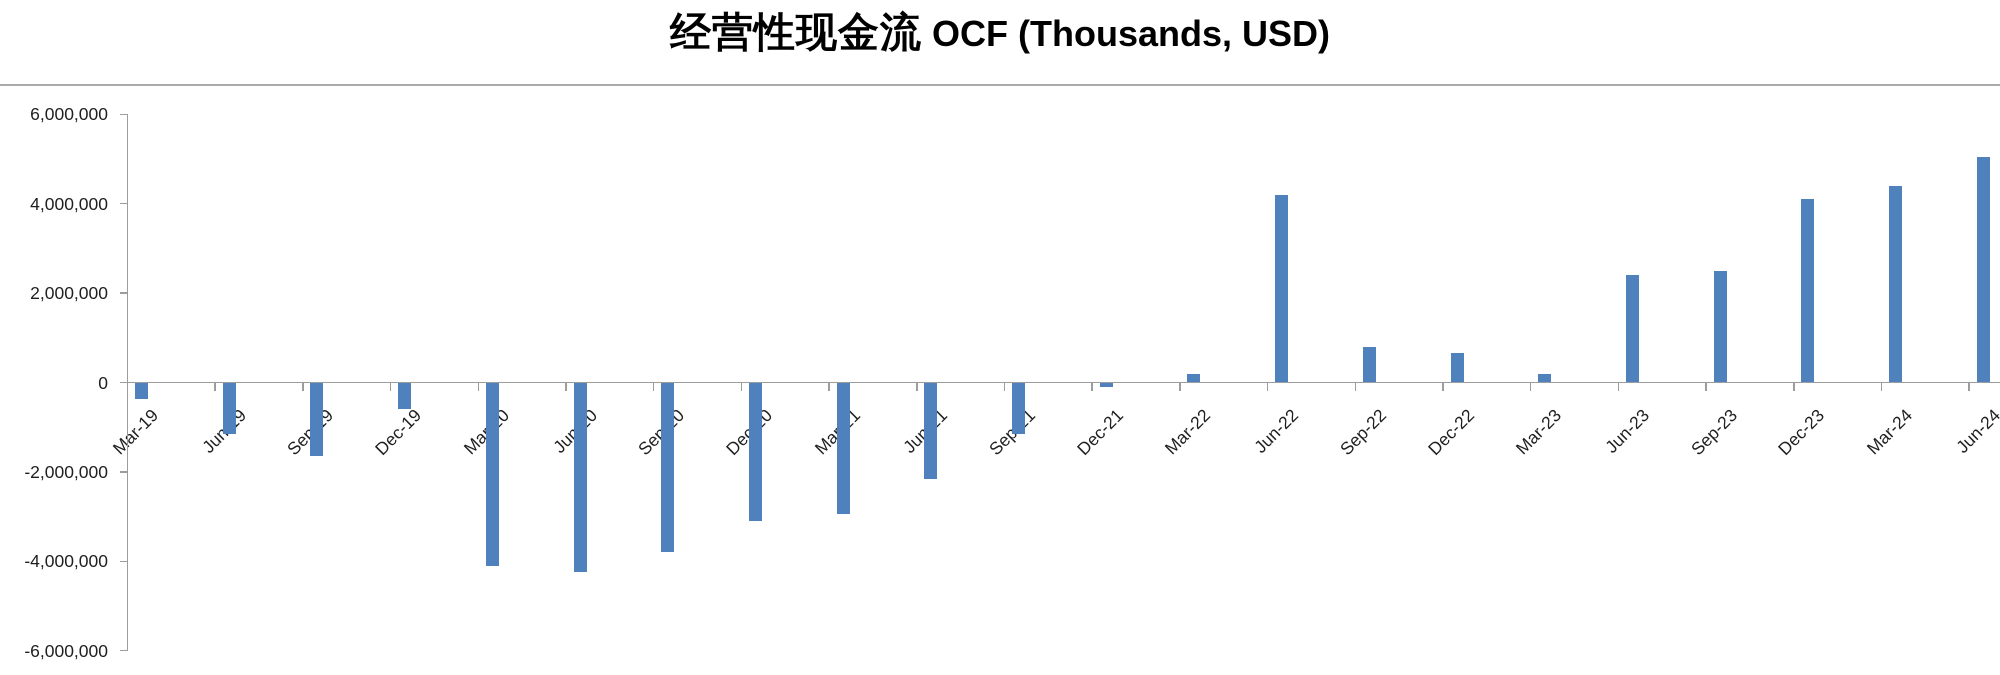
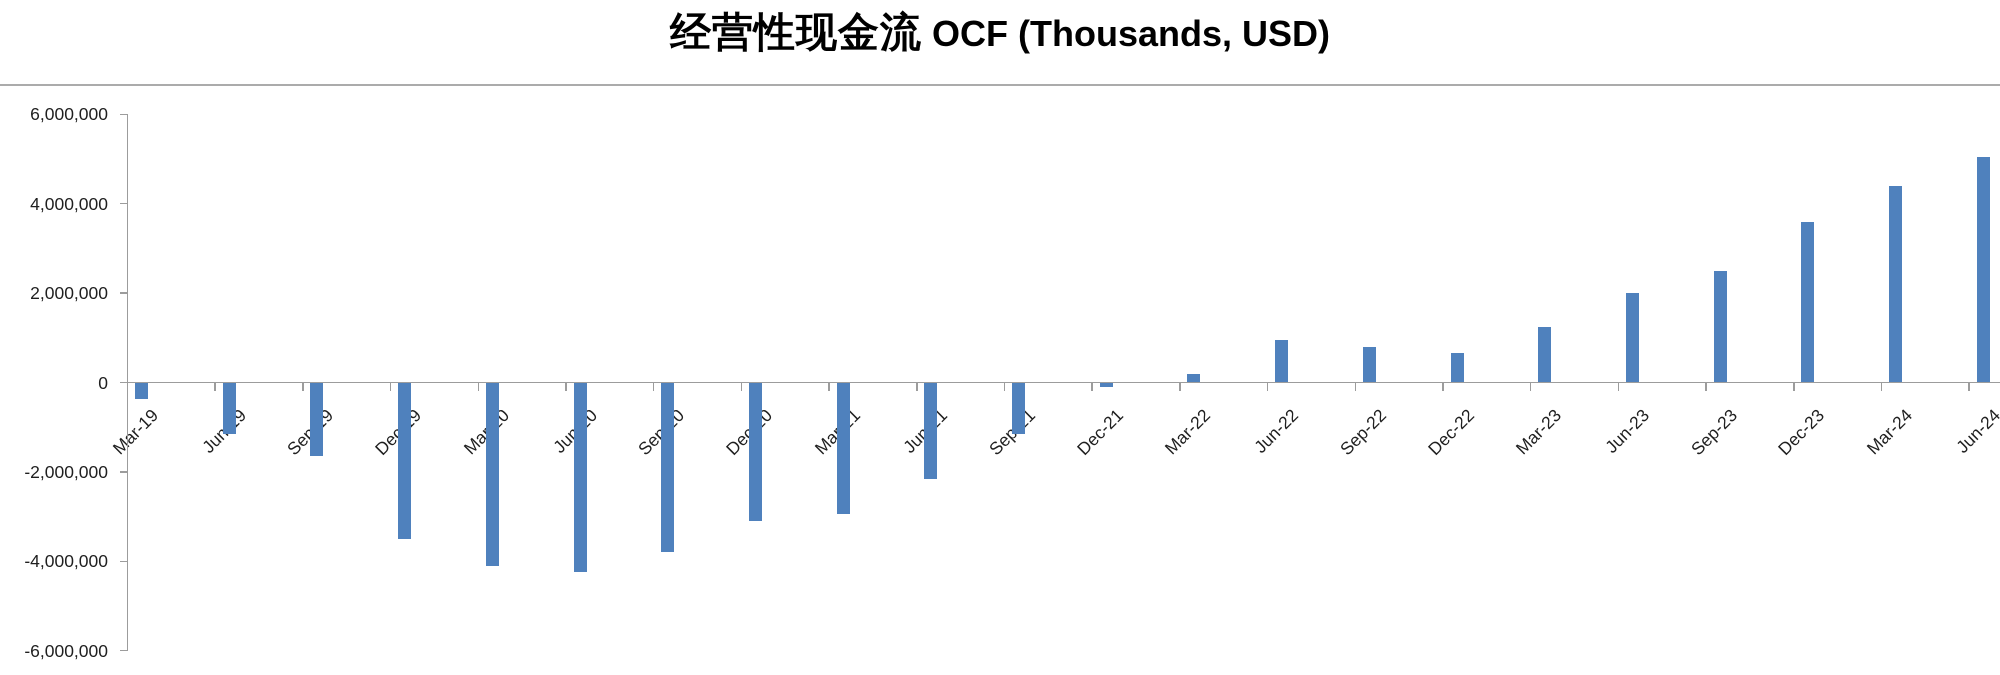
Dec-19: -600000 -> -3500000
Jun-22: 4200000 -> 1000000
Mar-23: 200000 -> 1200000
Jun-23: 2400000 -> 2000000
Dec-23: 4100000 -> 3600000
